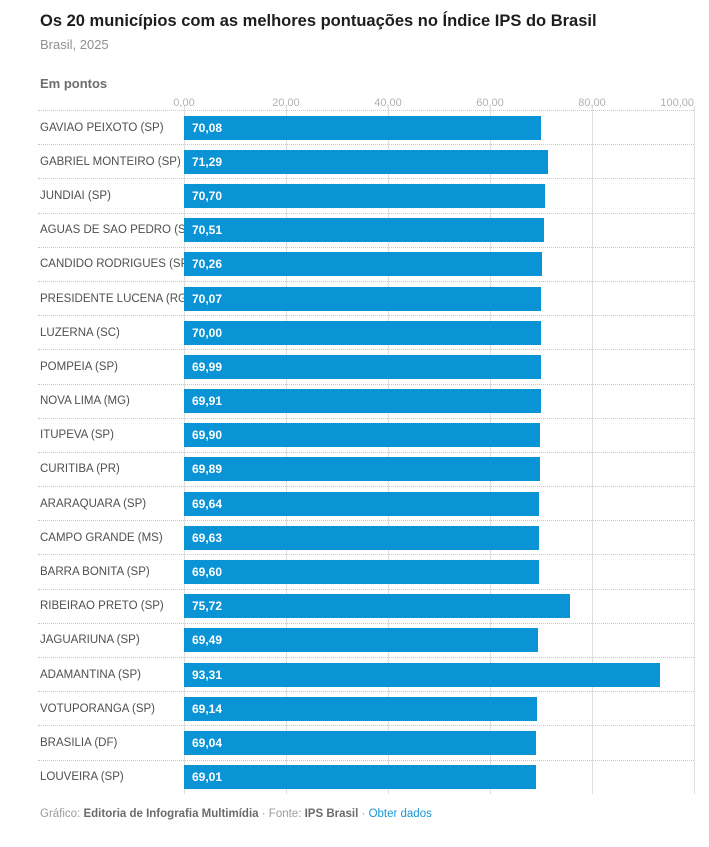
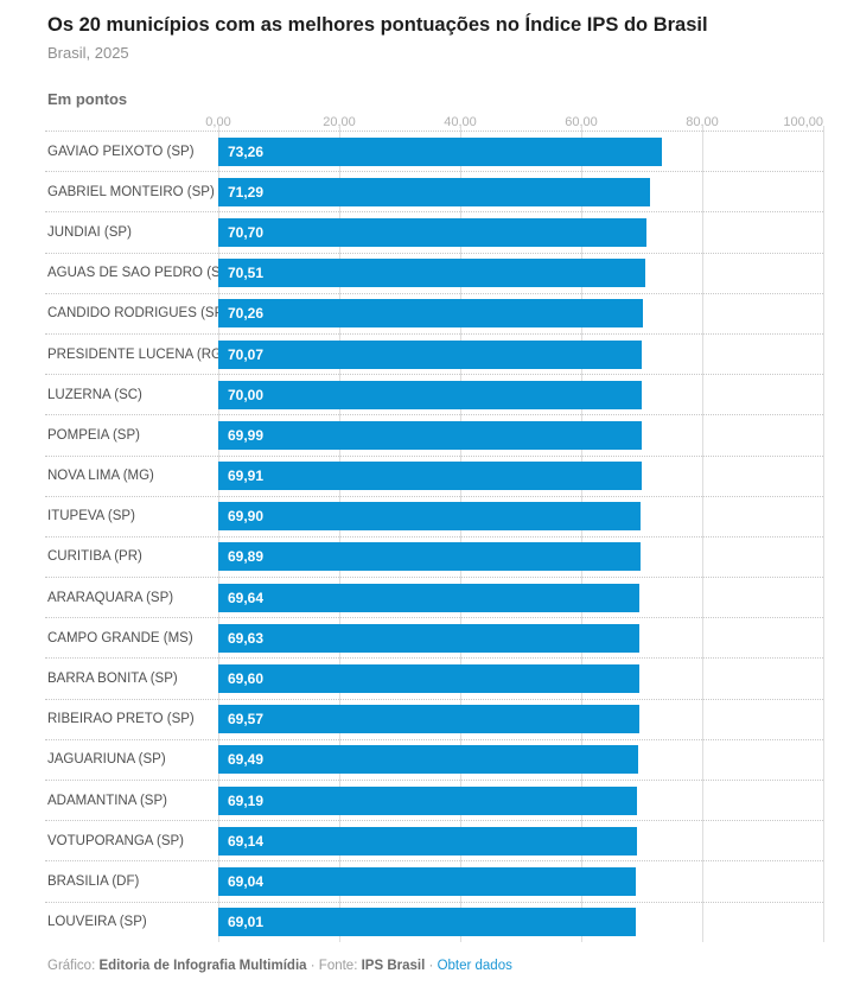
GAVIÃO PEIXOTO (SP): 70,08 -> 73,26
RIBEIRÃO PRETO (SP): 75,72 -> 69,57
ADAMANTINA (SP): 93,31 -> 69,19
